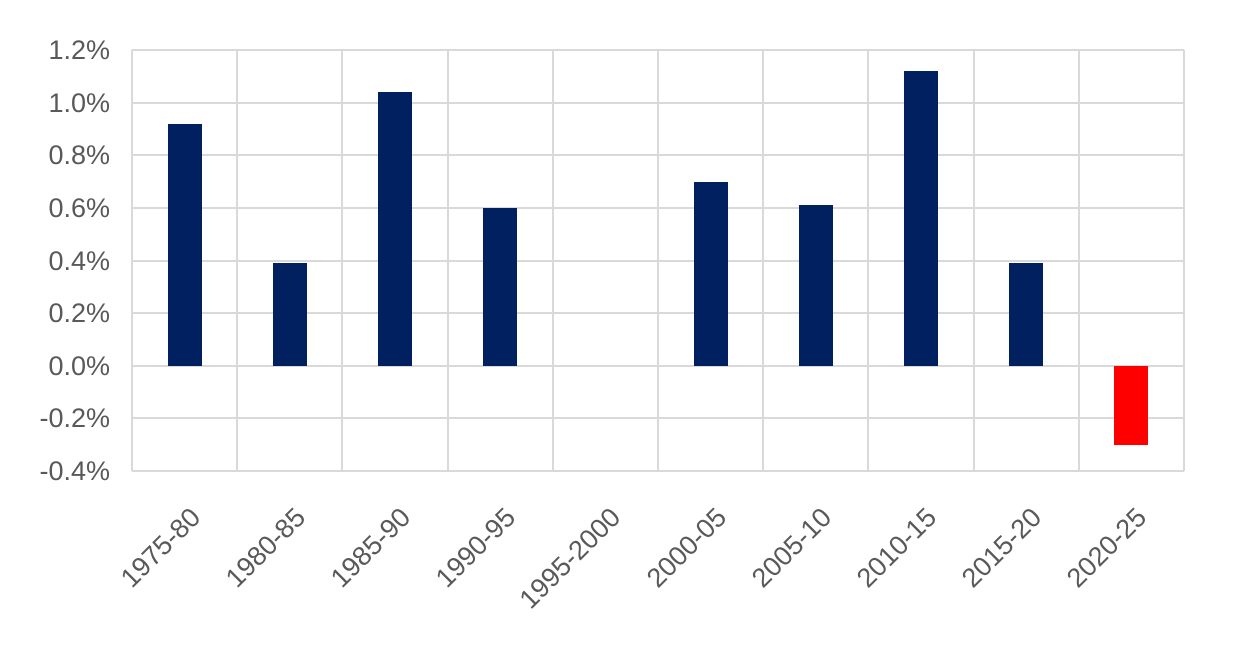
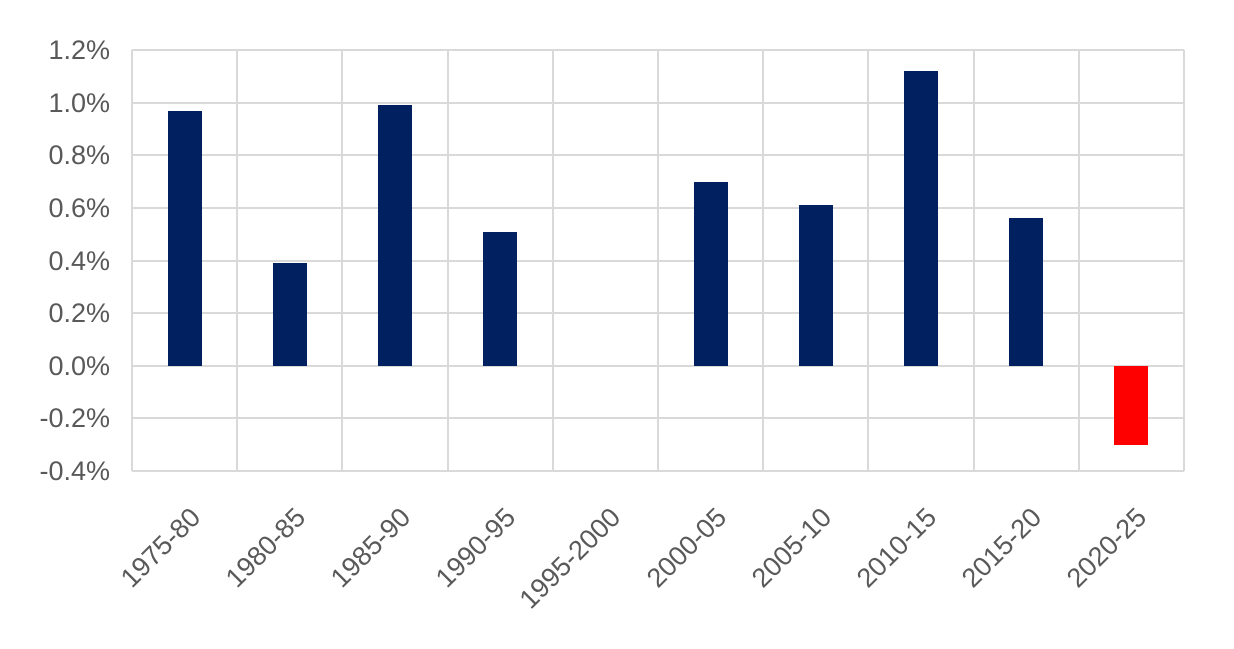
1975-80: 0.92% -> 0.97%
1985-90: 1.04% -> 0.99%
1990-95: 0.60% -> 0.51%
2015-20: 0.39% -> 0.56%
